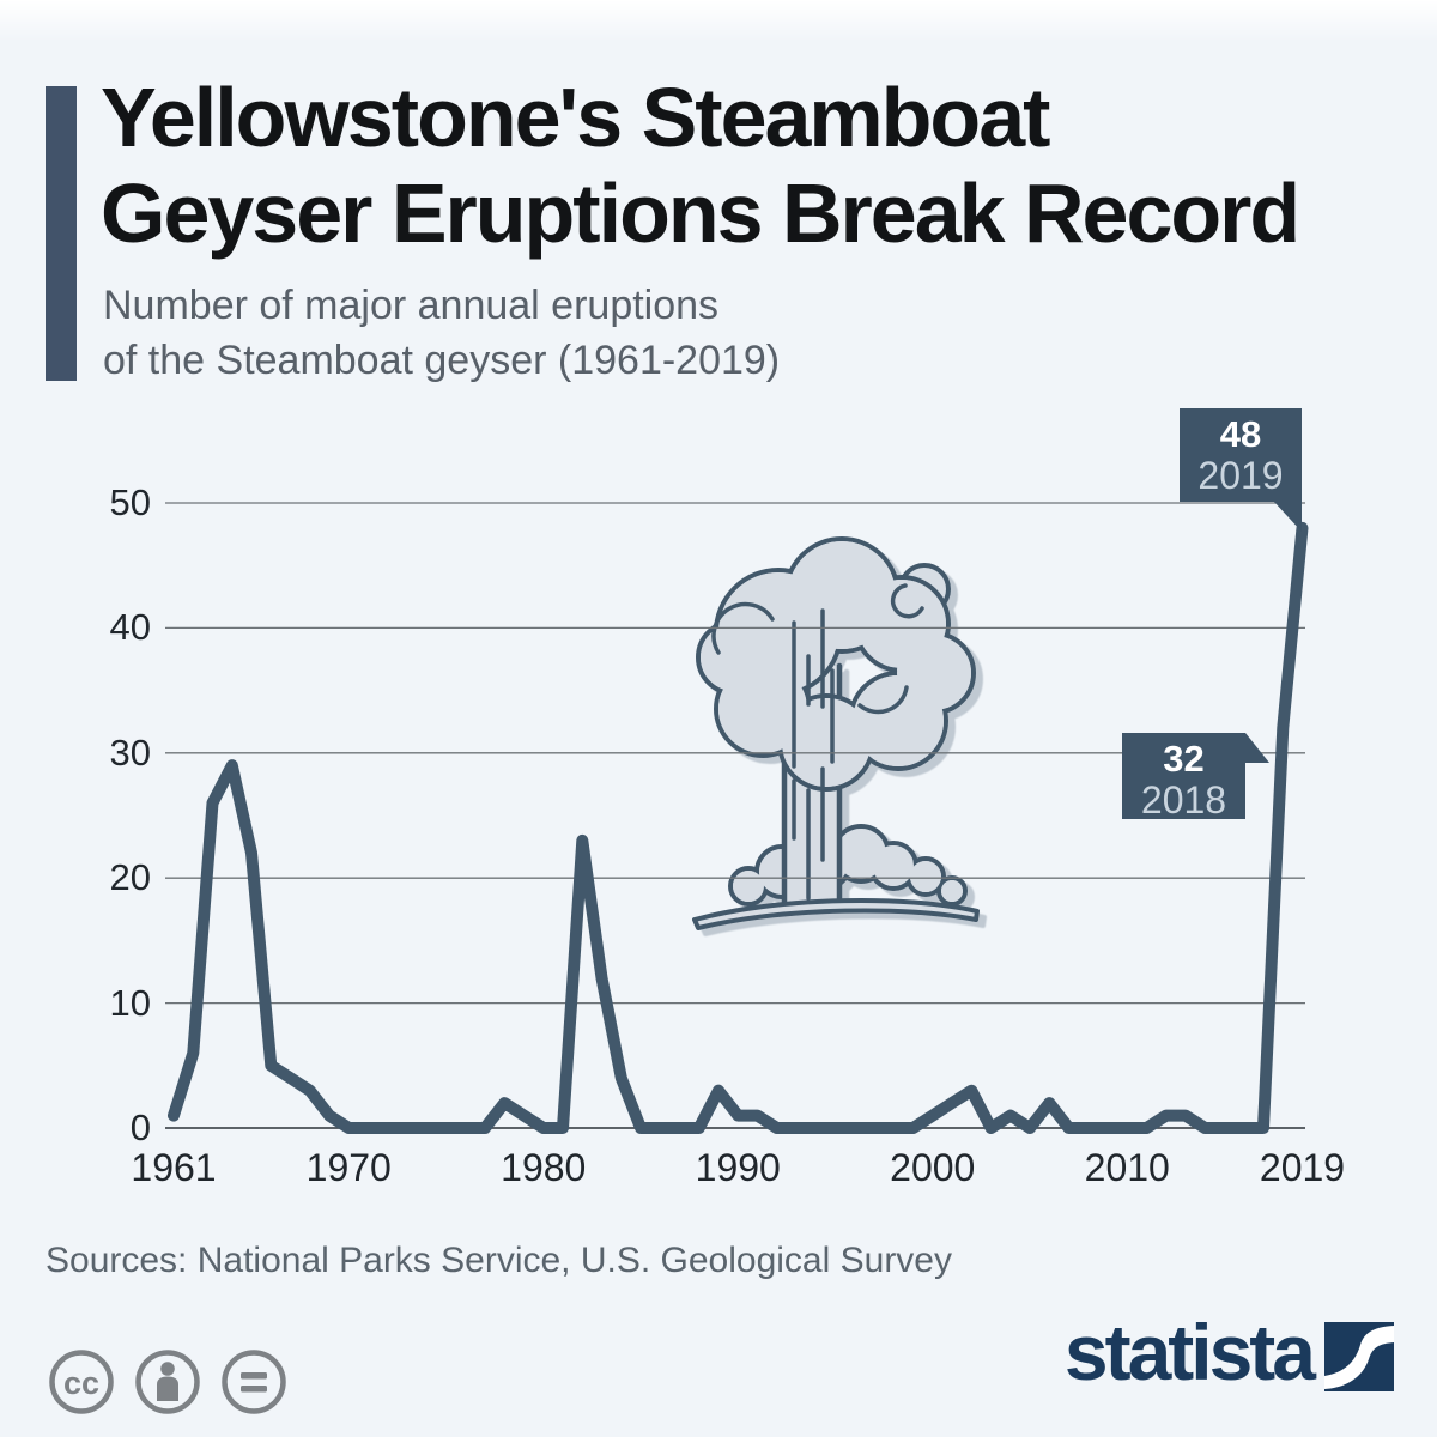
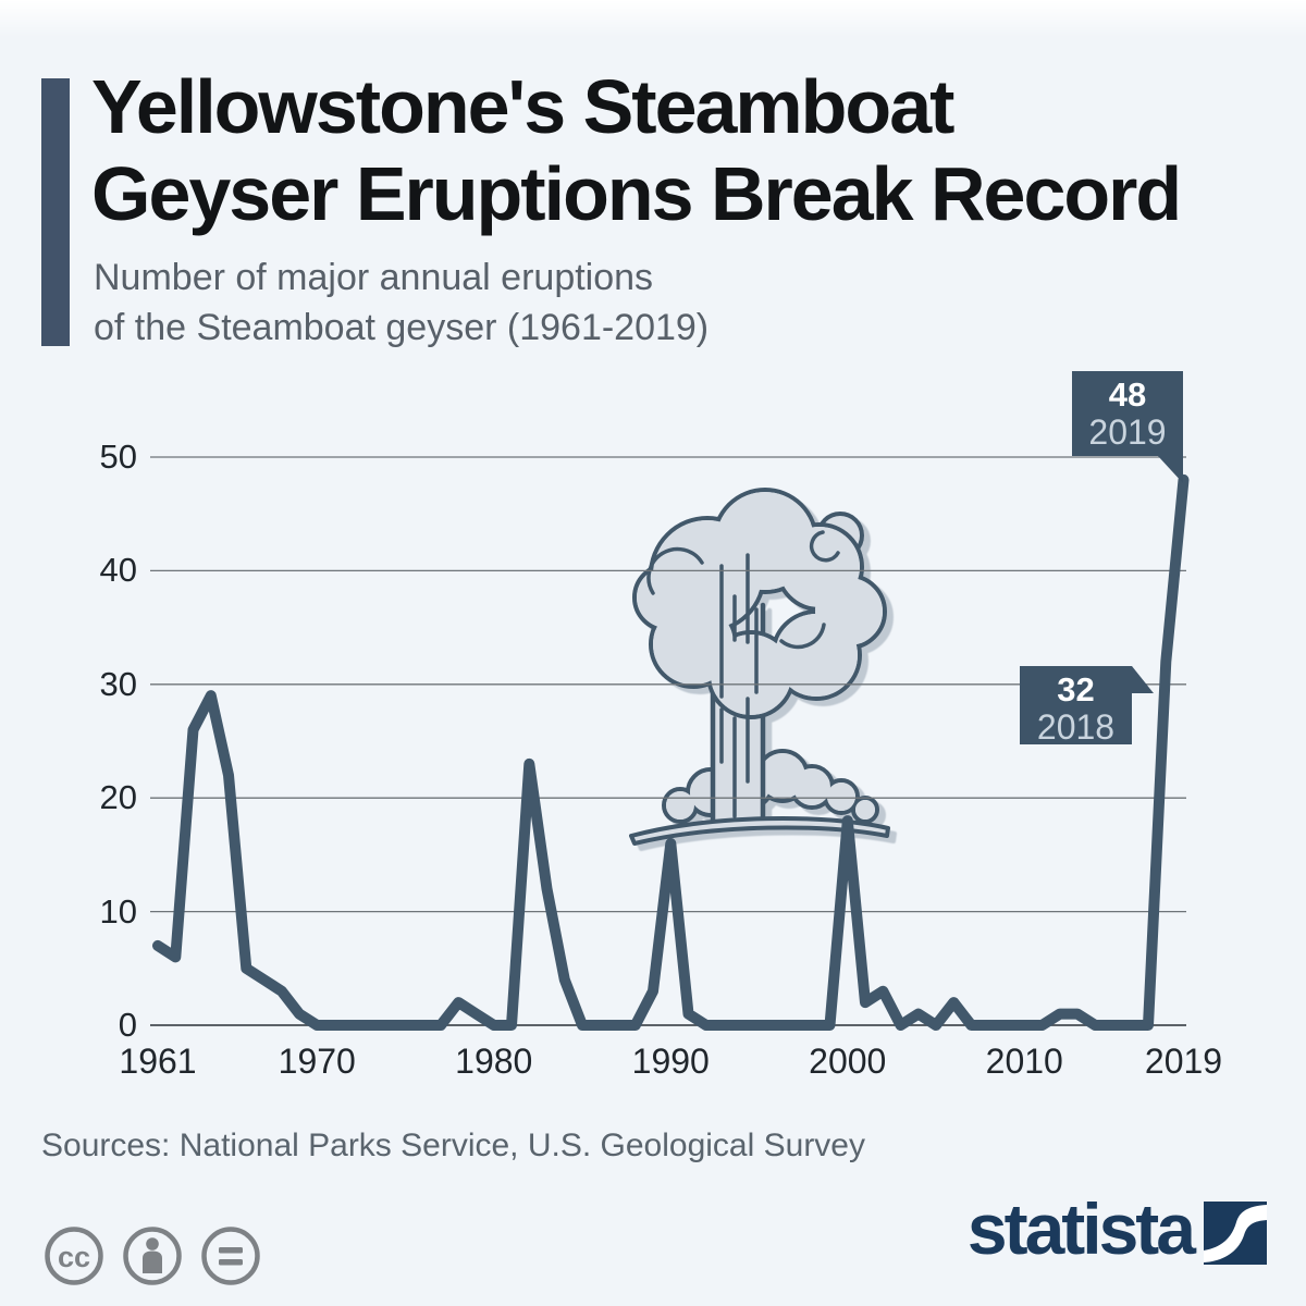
1961: 1 -> 7
1990: 1 -> 16
2000: 1 -> 18
